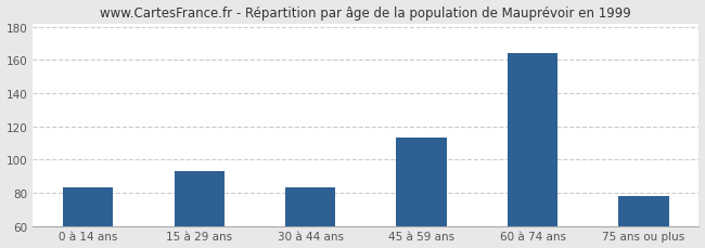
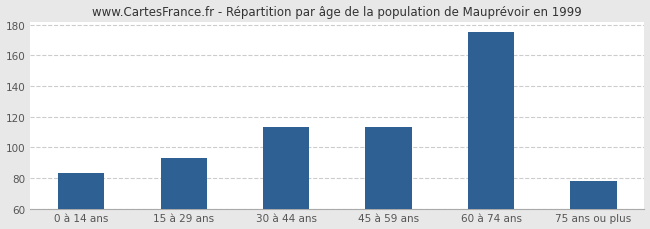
30 à 44 ans: 83 -> 113
60 à 74 ans: 164 -> 175
